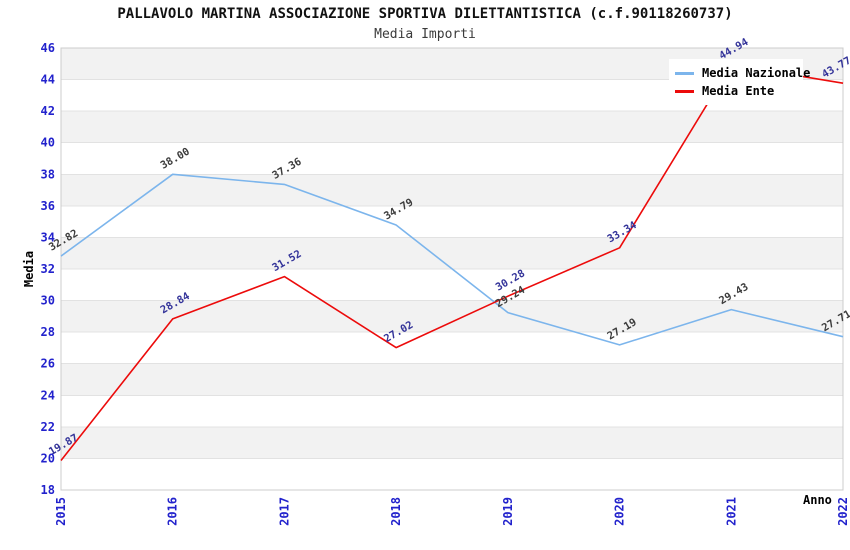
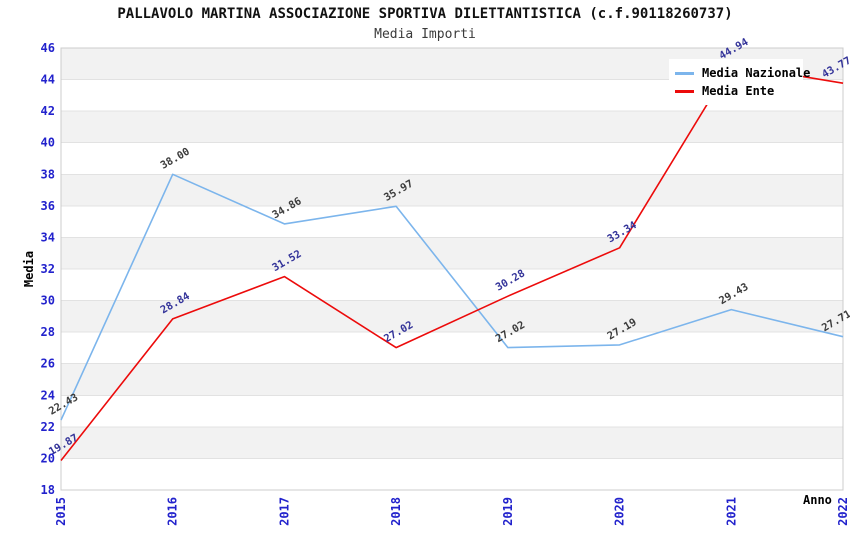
Media Nazionale/2015: 32.82 -> 22.43
Media Nazionale/2017: 37.36 -> 34.86
Media Nazionale/2018: 34.79 -> 35.97
Media Nazionale/2019: 29.24 -> 27.02
